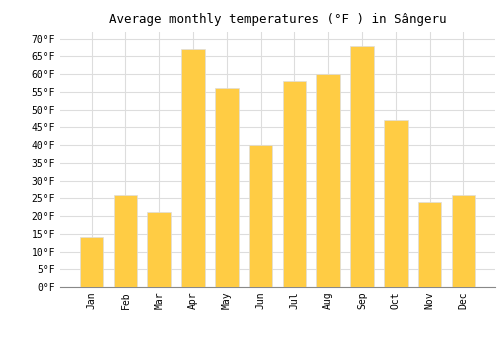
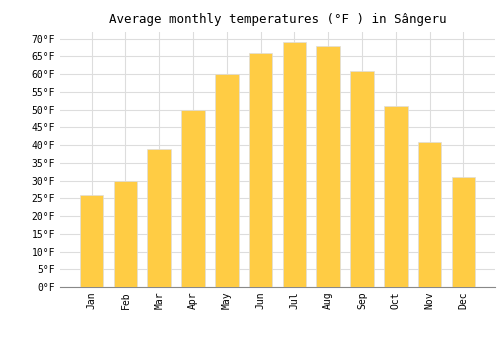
Jan: 14°F -> 26°F
Feb: 26°F -> 30°F
Mar: 21°F -> 39°F
Apr: 67°F -> 50°F
May: 56°F -> 60°F
Jun: 40°F -> 66°F
Jul: 58°F -> 69°F
Aug: 60°F -> 68°F
Sep: 68°F -> 61°F
Oct: 47°F -> 51°F
Nov: 24°F -> 41°F
Dec: 26°F -> 31°F
